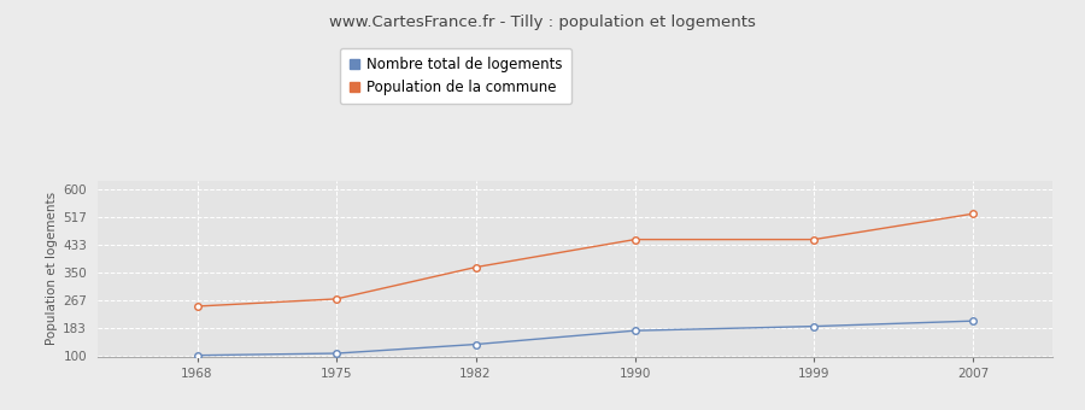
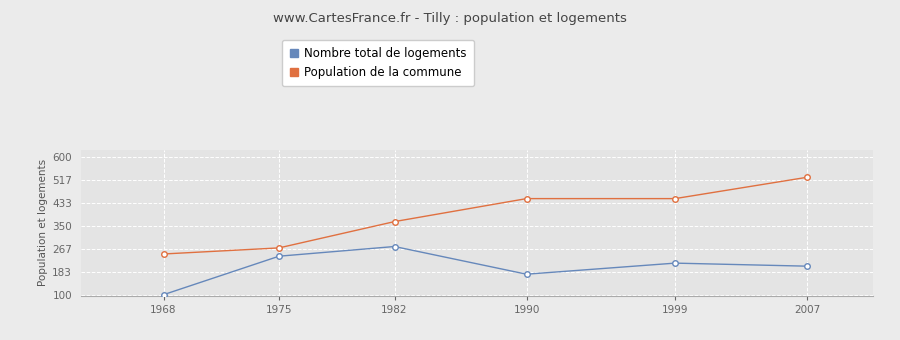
Nombre total de logements/1975: 107 -> 240
Nombre total de logements/1982: 134 -> 275
Nombre total de logements/1999: 188 -> 215
